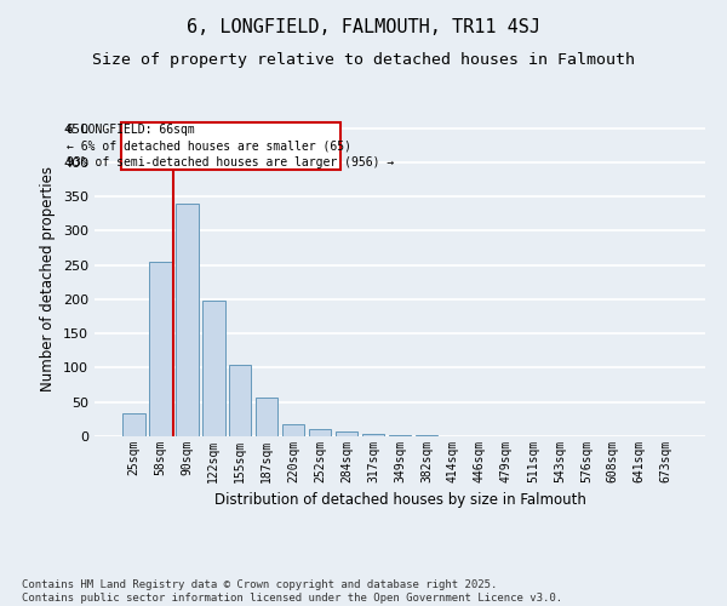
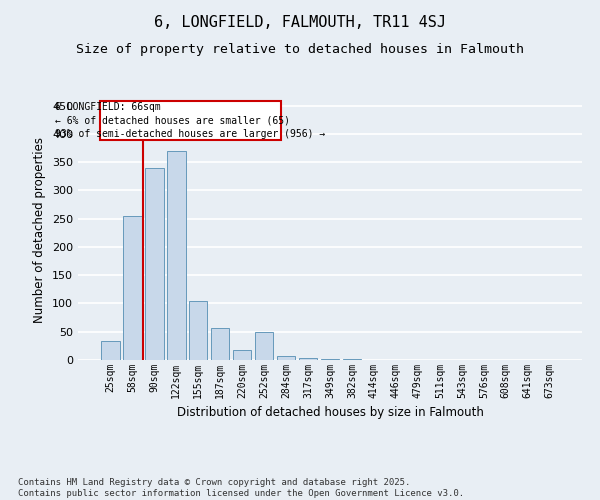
122sqm: 198 -> 370
252sqm: 10 -> 50
